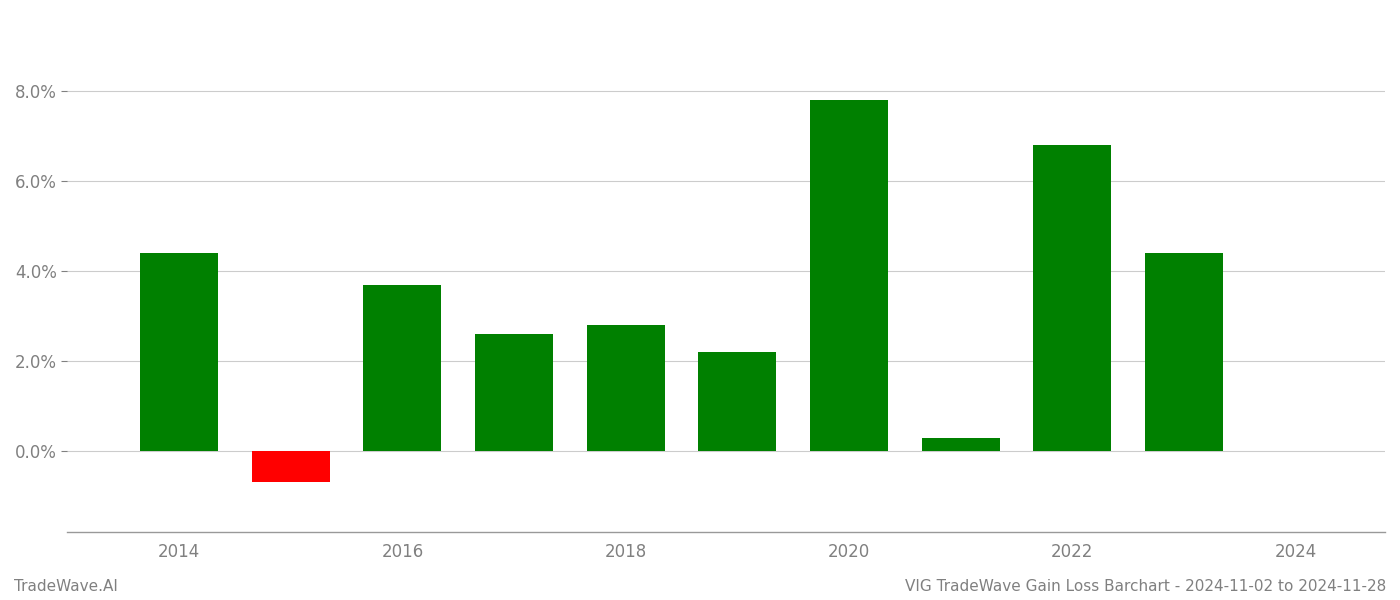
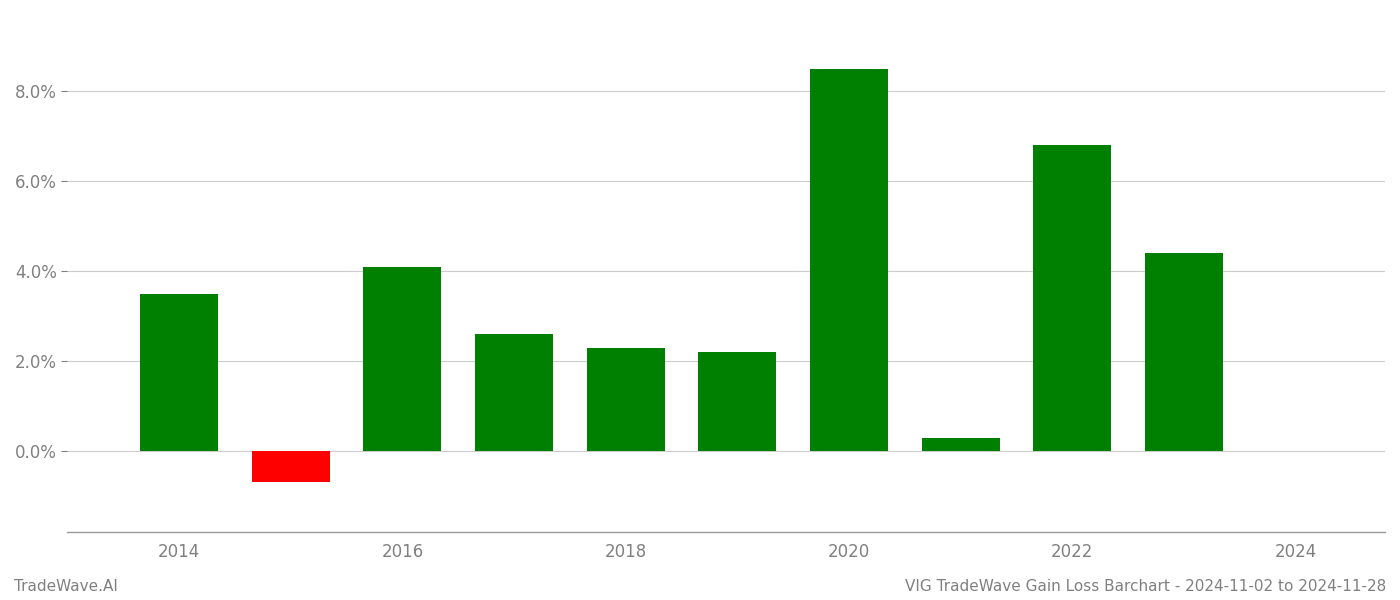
2014: 4.4% -> 3.5%
2016: 3.7% -> 4.1%
2018: 2.8% -> 2.3%
2020: 7.8% -> 8.5%
